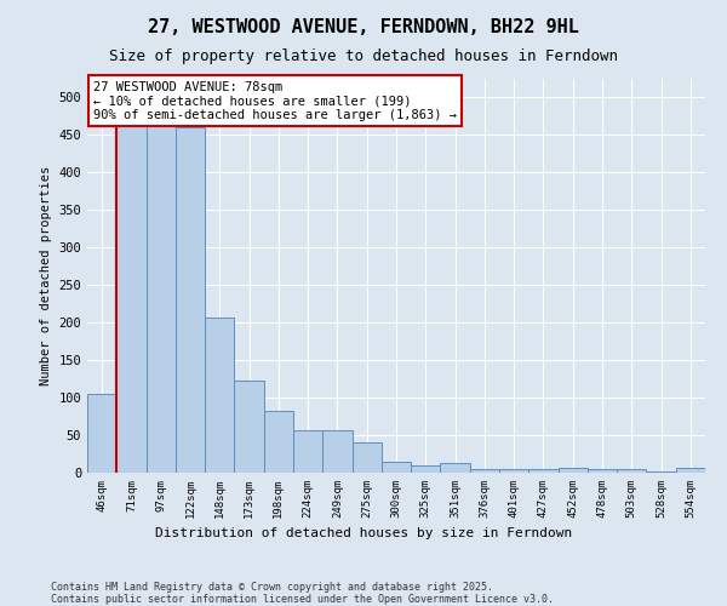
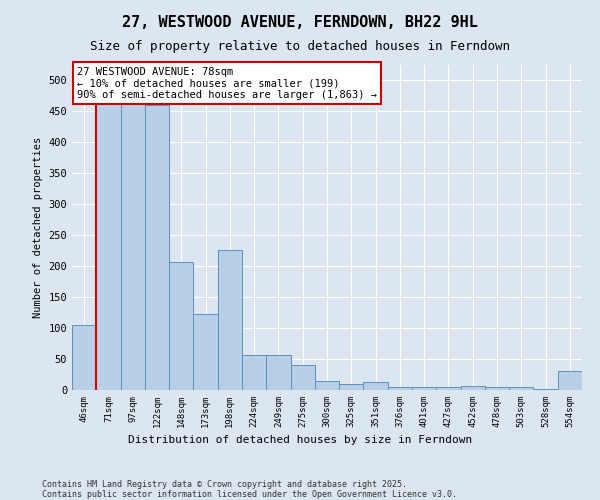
198sqm: 83 -> 226
554sqm: 7 -> 30
